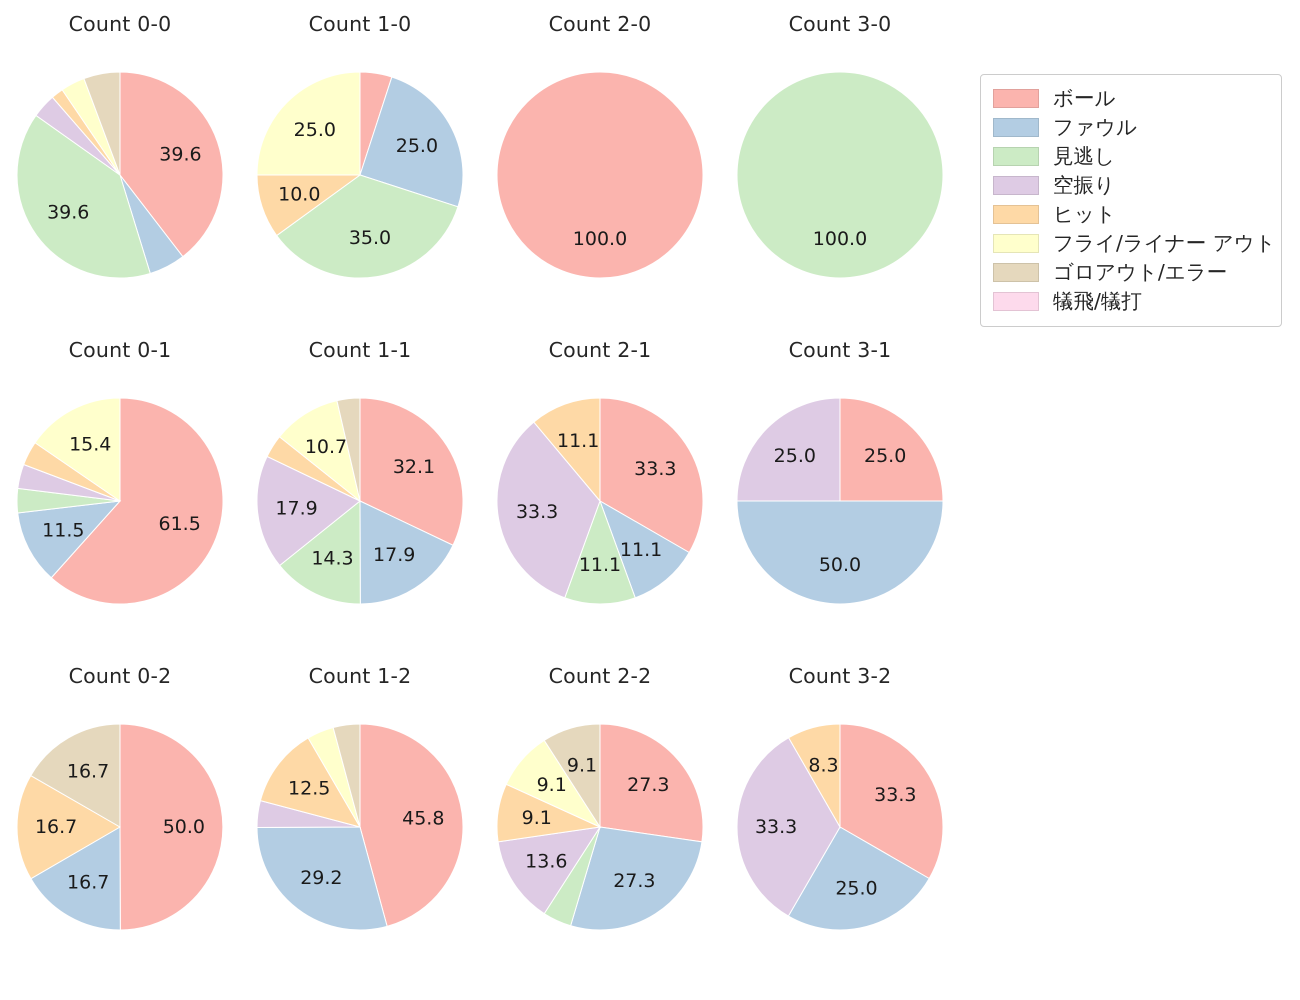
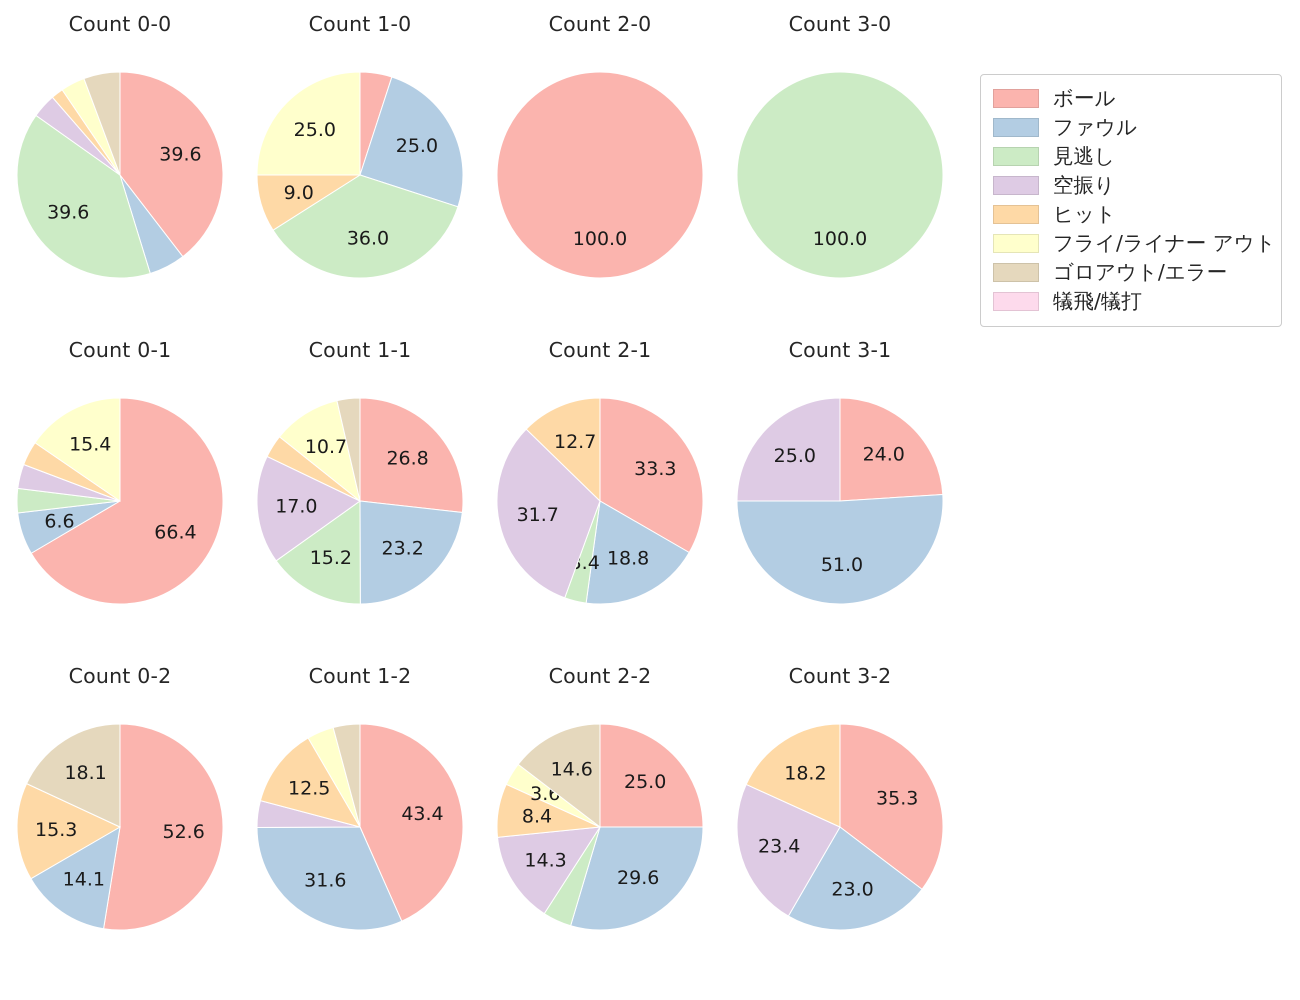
Count 1-0/見逃し: 35.0 -> 36.0
Count 1-0/ヒット: 10.0 -> 9.0
Count 0-1/ボール: 61.5 -> 66.4
Count 0-1/ファウル: 11.5 -> 6.6
Count 1-1/ボール: 32.1 -> 26.8
Count 1-1/ファウル: 17.9 -> 23.2
Count 1-1/見逃し: 14.3 -> 15.2
Count 1-1/空振り: 17.9 -> 17.0
Count 2-1/ファウル: 11.1 -> 18.8
Count 2-1/見逃し: 11.1 -> 3.4
Count 2-1/空振り: 33.3 -> 31.7
Count 2-1/ヒット: 11.1 -> 12.7
Count 3-1/ボール: 25.0 -> 24.0
Count 3-1/ファウル: 50.0 -> 51.0
Count 0-2/ボール: 50.0 -> 52.6
Count 0-2/ファウル: 16.7 -> 14.1
Count 0-2/ヒット: 16.7 -> 15.3
Count 0-2/ゴロアウト/エラー: 16.7 -> 18.1
Count 1-2/ボール: 45.8 -> 43.4
Count 1-2/ファウル: 29.2 -> 31.6
Count 2-2/ボール: 27.3 -> 25.0
Count 2-2/ファウル: 27.3 -> 29.6
Count 2-2/空振り: 13.6 -> 14.3
Count 2-2/ヒット: 9.1 -> 8.4
Count 2-2/フライ/ライナー アウト: 9.1 -> 3.6
Count 2-2/ゴロアウト/エラー: 9.1 -> 14.6
Count 3-2/ボール: 33.3 -> 35.3
Count 3-2/ファウル: 25.0 -> 23.0
Count 3-2/空振り: 33.3 -> 23.4
Count 3-2/ヒット: 8.3 -> 18.2
